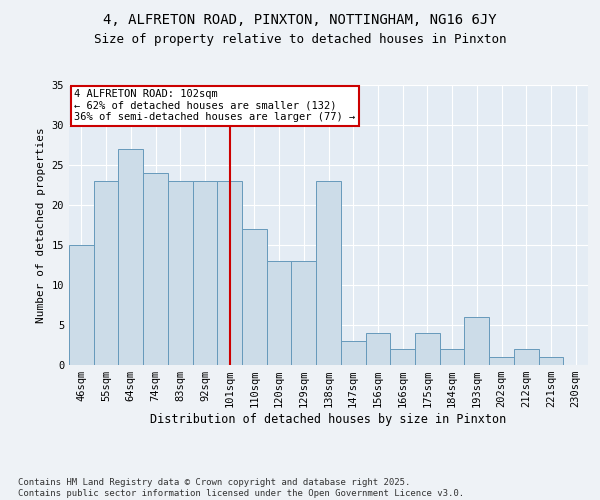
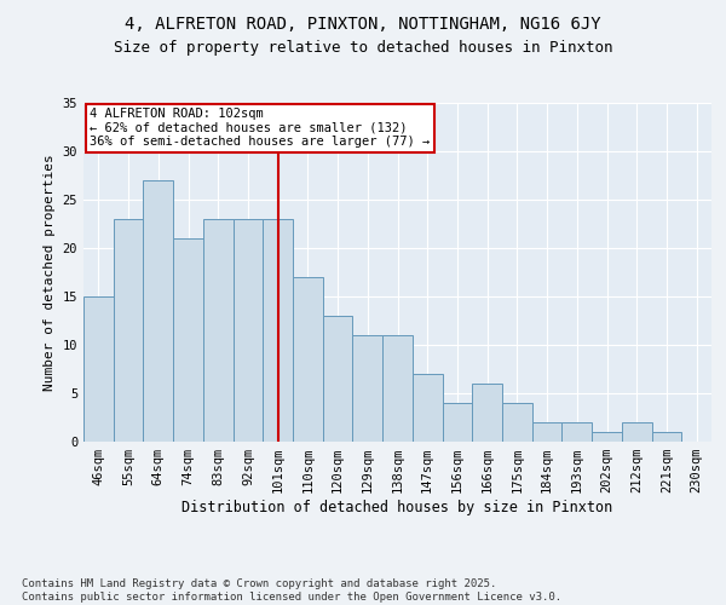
74sqm: 24 -> 21
129sqm: 13 -> 11
138sqm: 23 -> 11
147sqm: 3 -> 7
166sqm: 2 -> 6
193sqm: 6 -> 2
